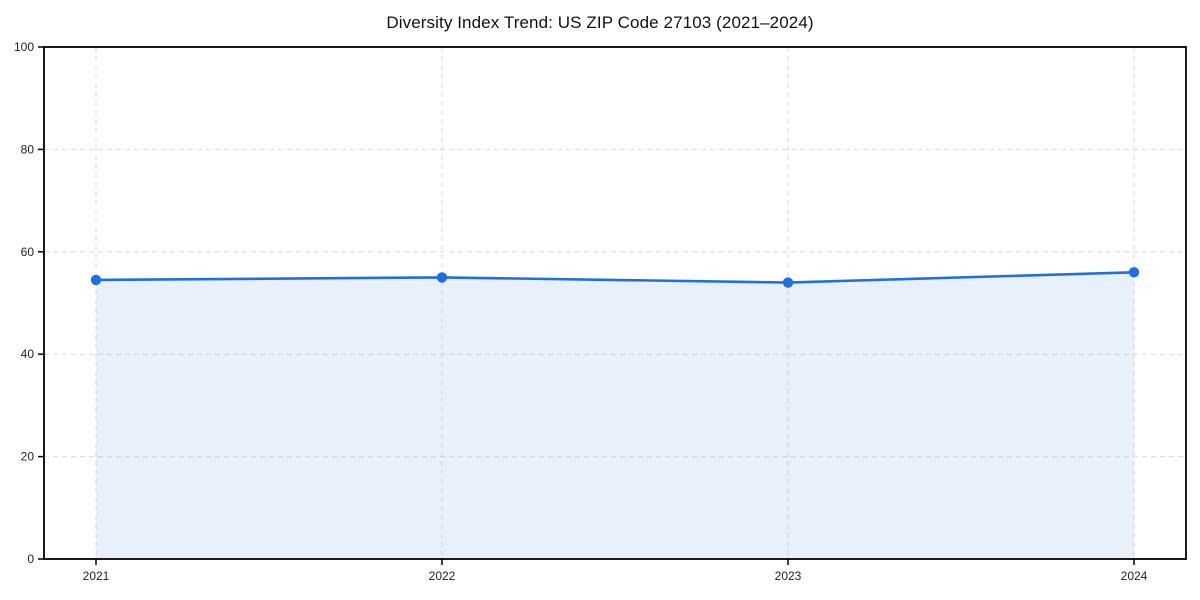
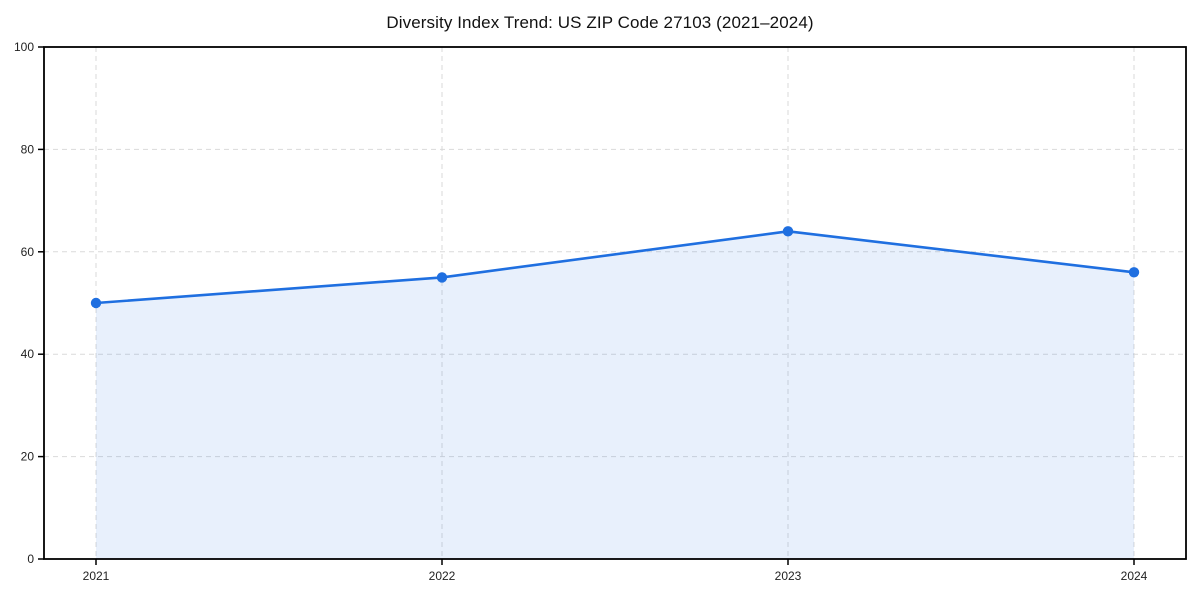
2021: 54 -> 50
2023: 54 -> 64
